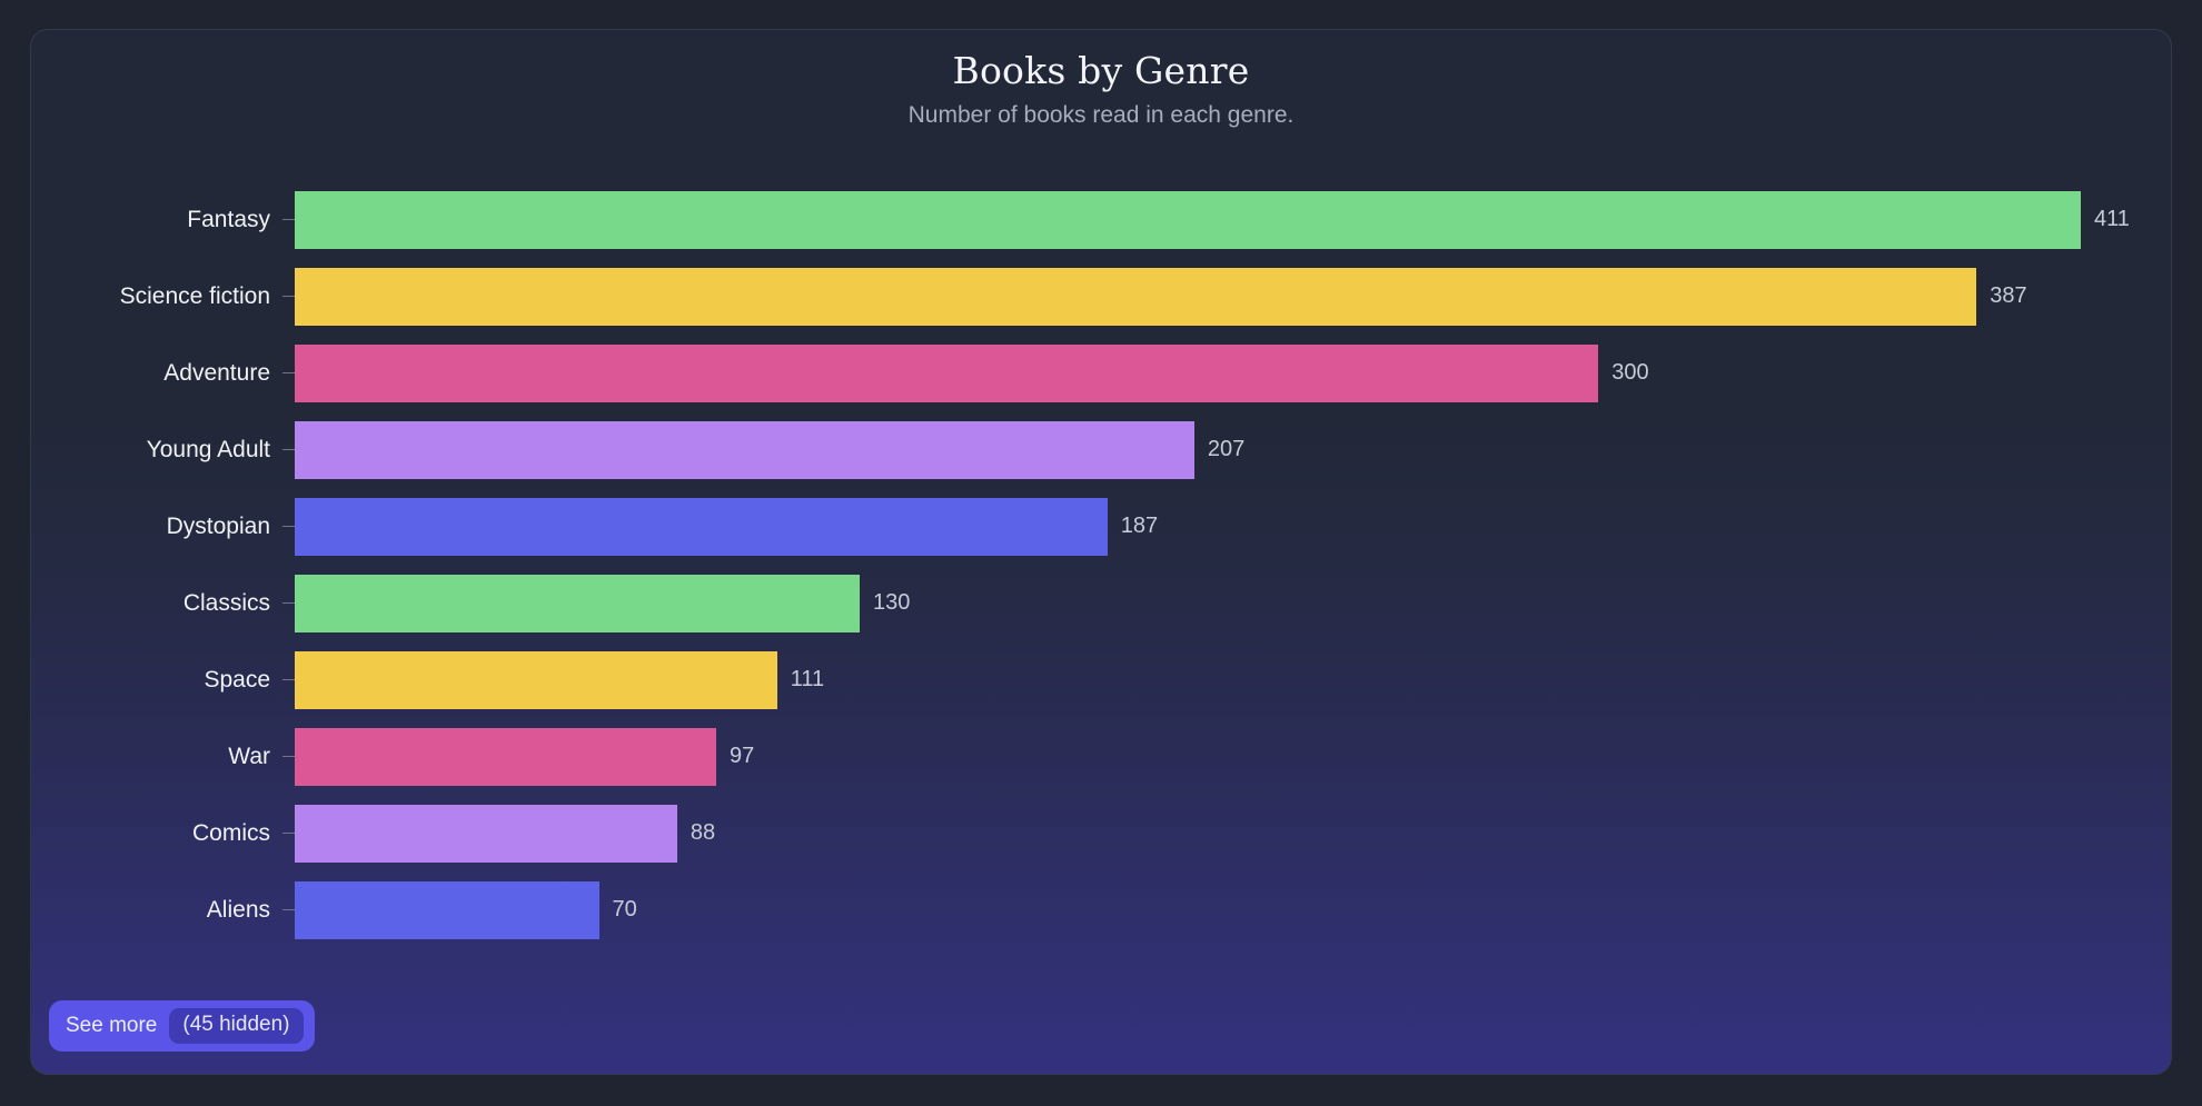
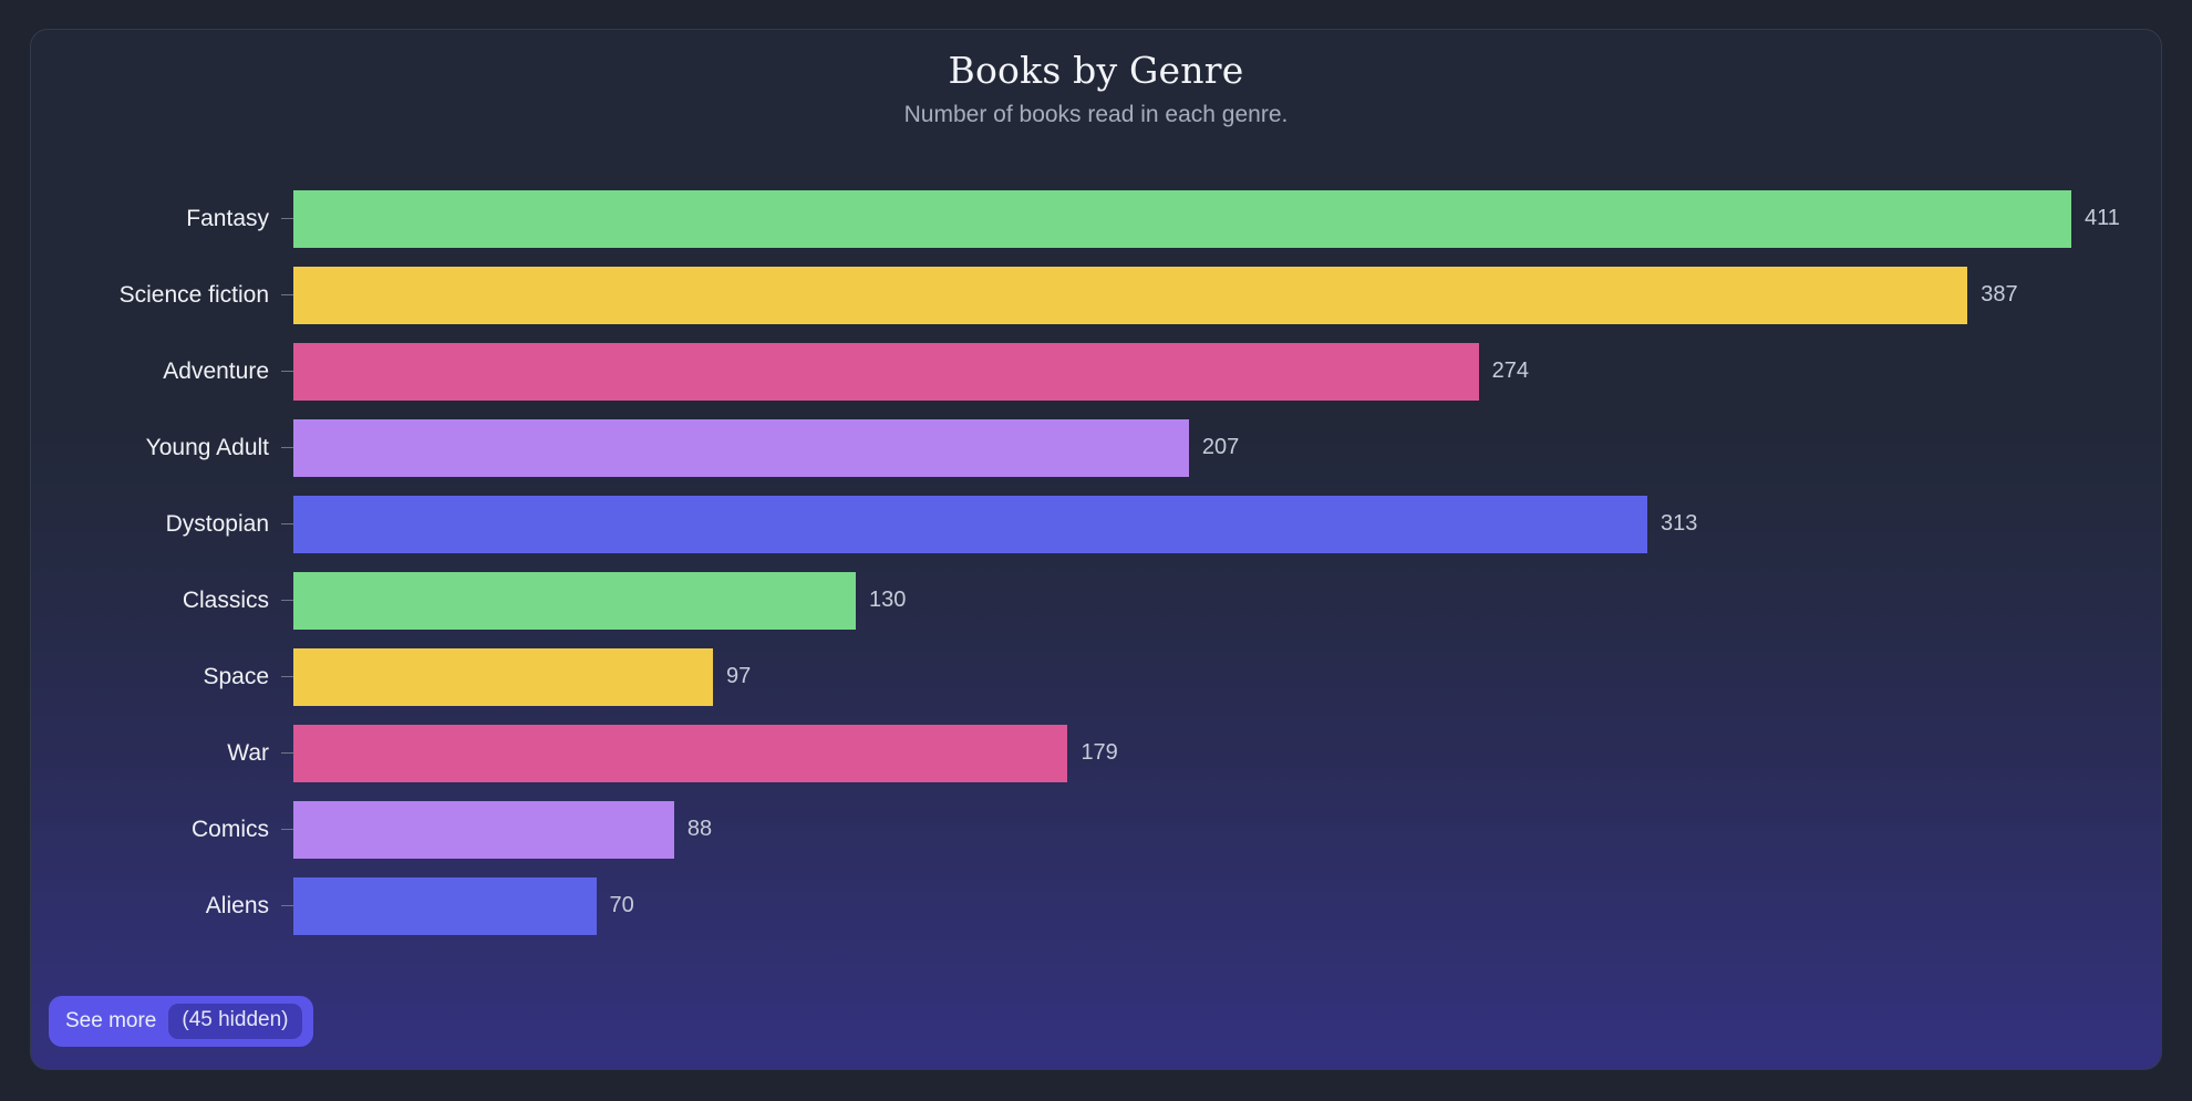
Adventure: 300 -> 274
Dystopian: 187 -> 313
Space: 111 -> 97
War: 97 -> 179
